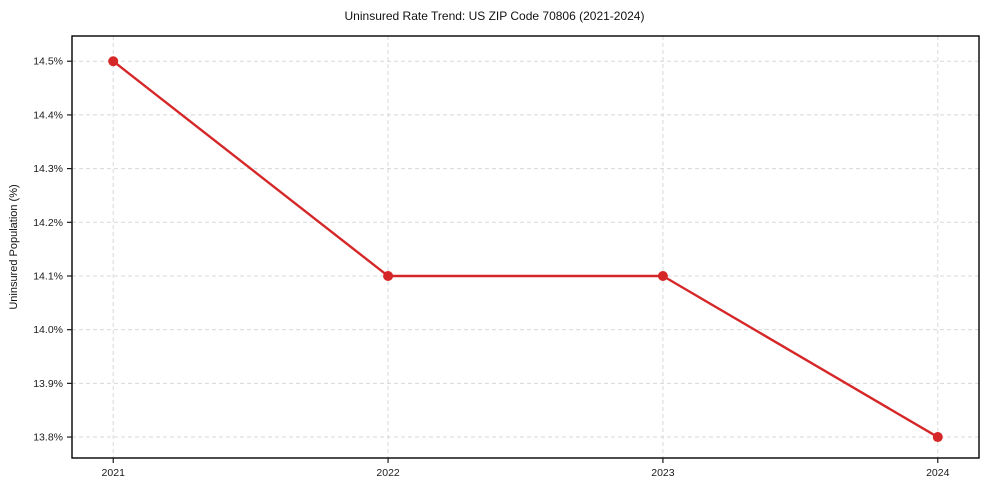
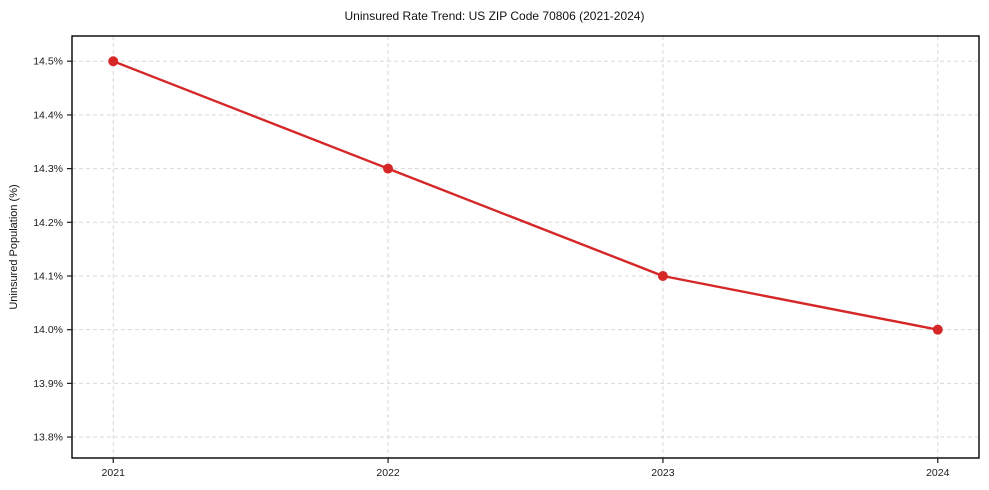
2022: 14.1% -> 14.3%
2024: 13.8% -> 14.0%
